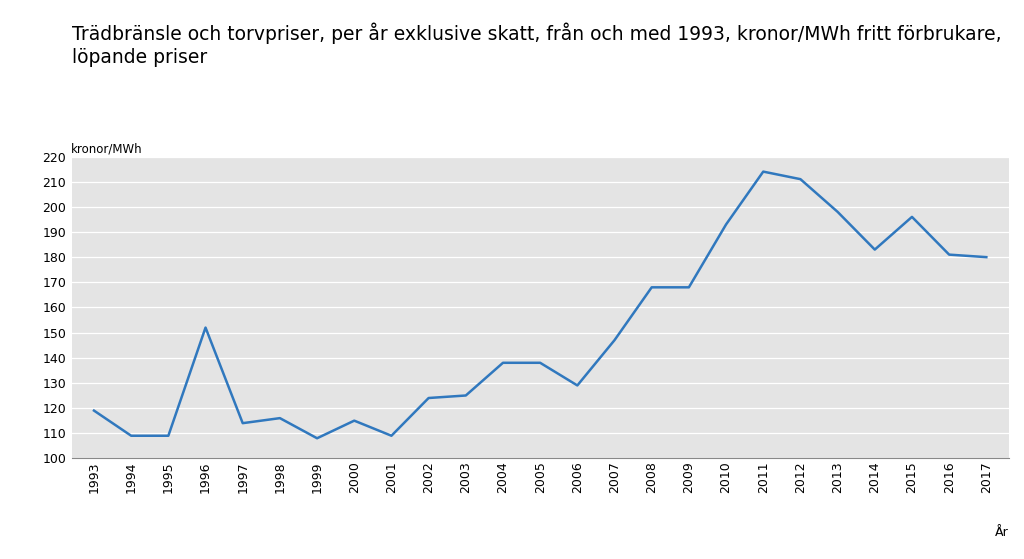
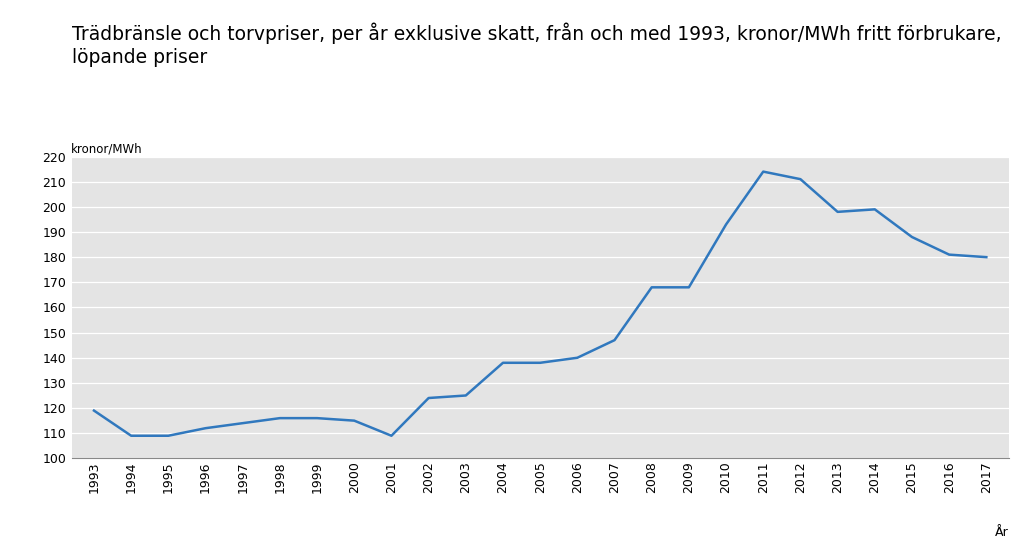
1996: 152 -> 112
1999: 108 -> 116
2006: 129 -> 140
2014: 183 -> 199
2015: 196 -> 188
